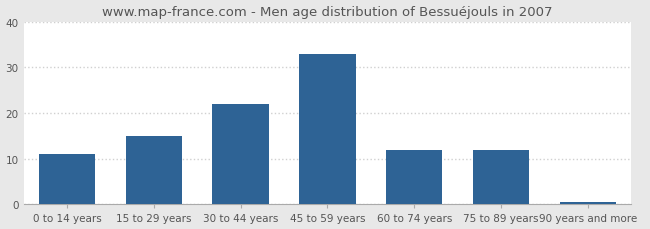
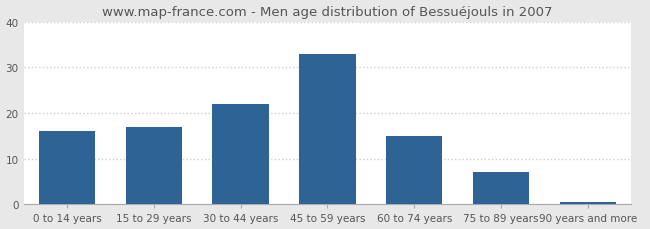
0 to 14 years: 11.0 -> 16.0
15 to 29 years: 15.0 -> 17.0
60 to 74 years: 12.0 -> 15.0
75 to 89 years: 12.0 -> 7.0
